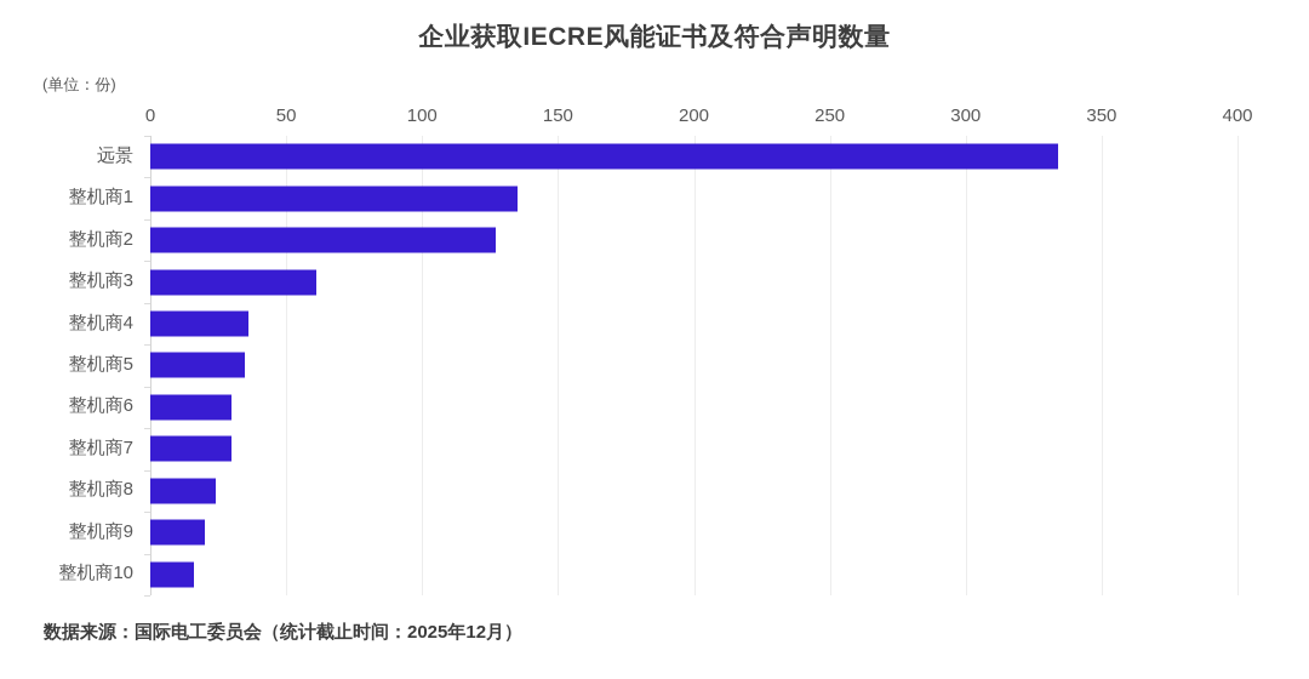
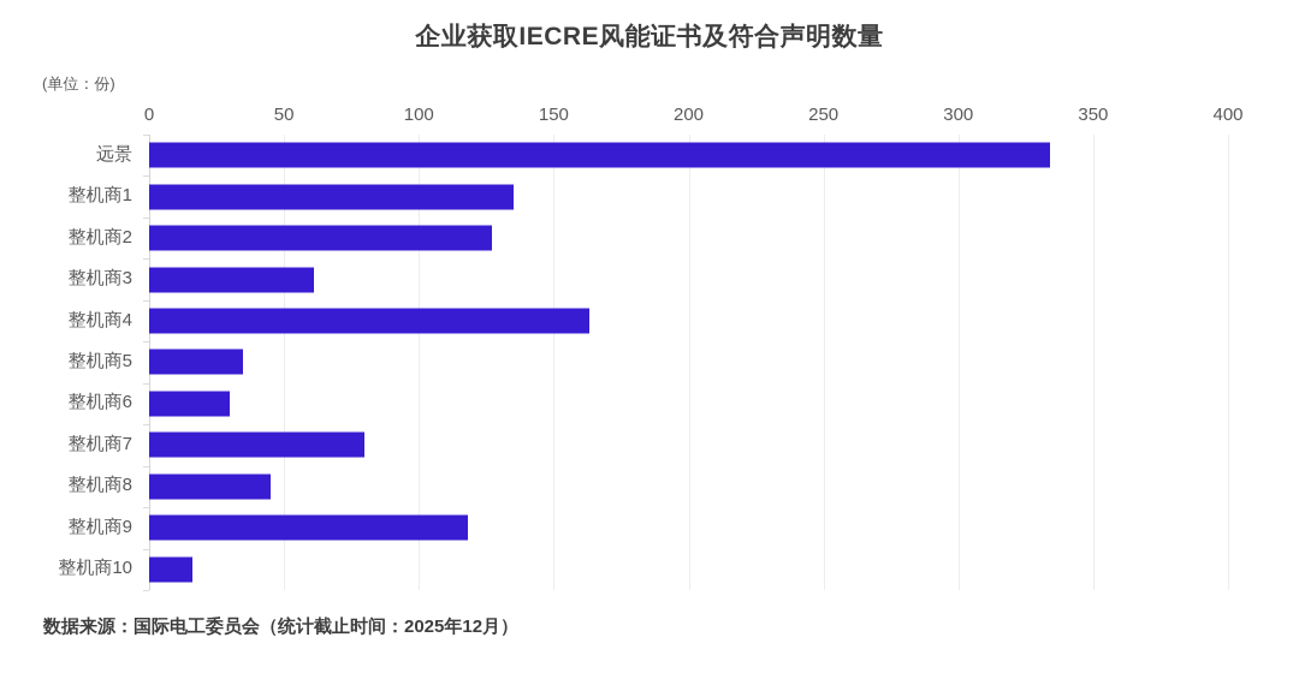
整机商4: 36 -> 163
整机商7: 30 -> 80
整机商8: 24 -> 45
整机商9: 20 -> 118
